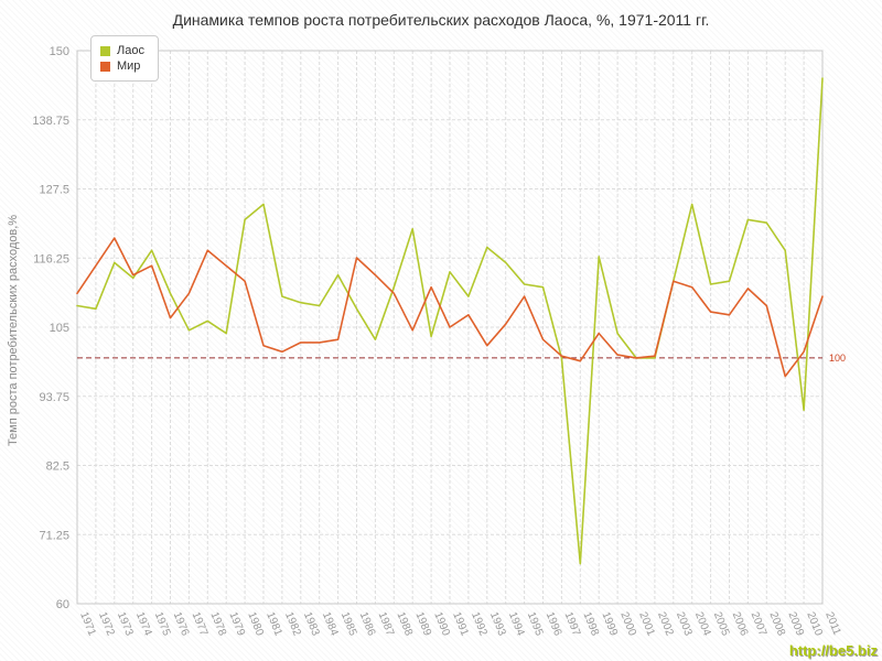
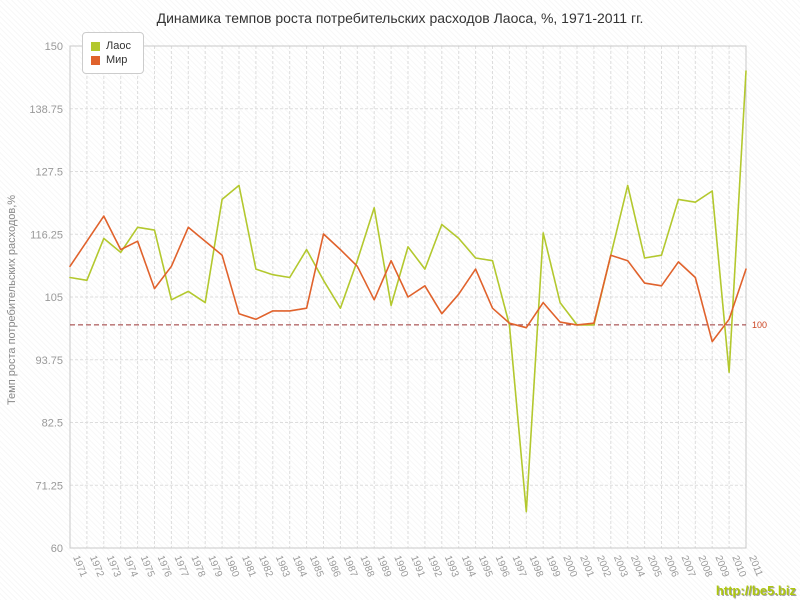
Лаос/1976: 110 -> 117
Лаос/2009: 118 -> 124
